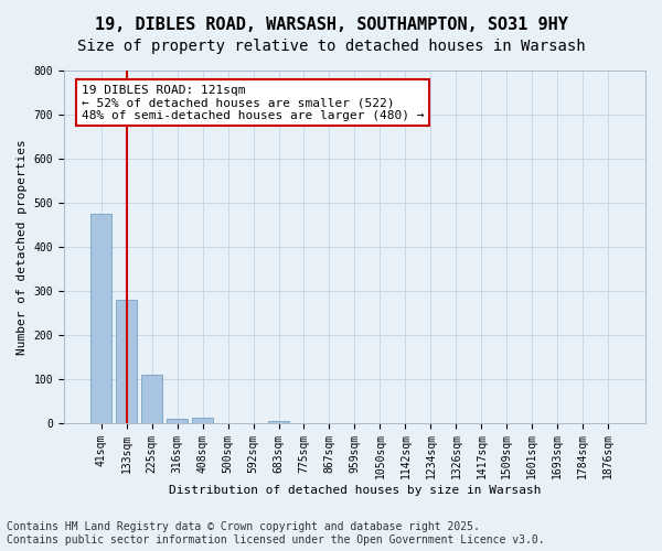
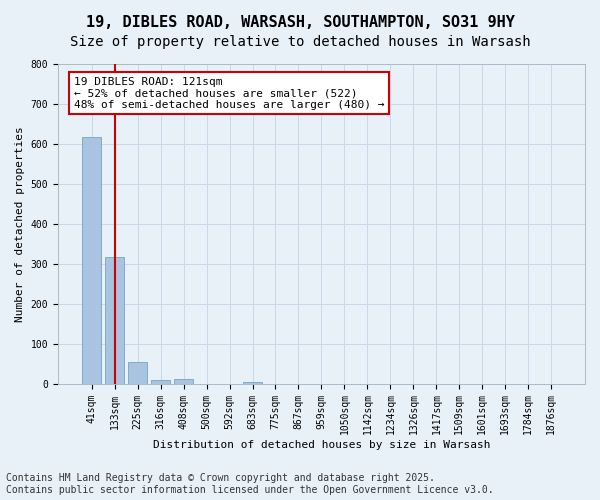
41sqm: 475 -> 617
133sqm: 280 -> 317
225sqm: 110 -> 54
